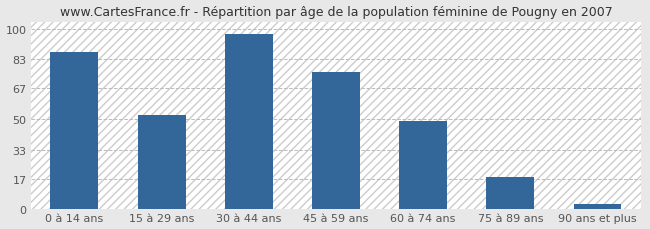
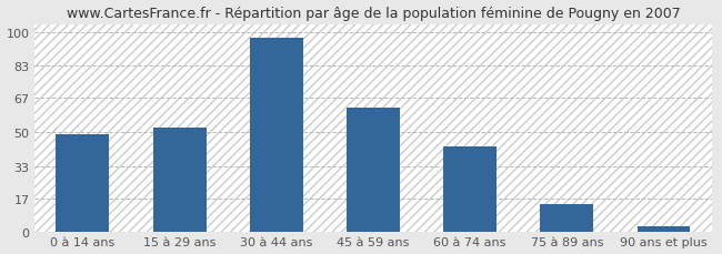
0 à 14 ans: 87 -> 49
45 à 59 ans: 76 -> 62
60 à 74 ans: 49 -> 43
75 à 89 ans: 18 -> 14
